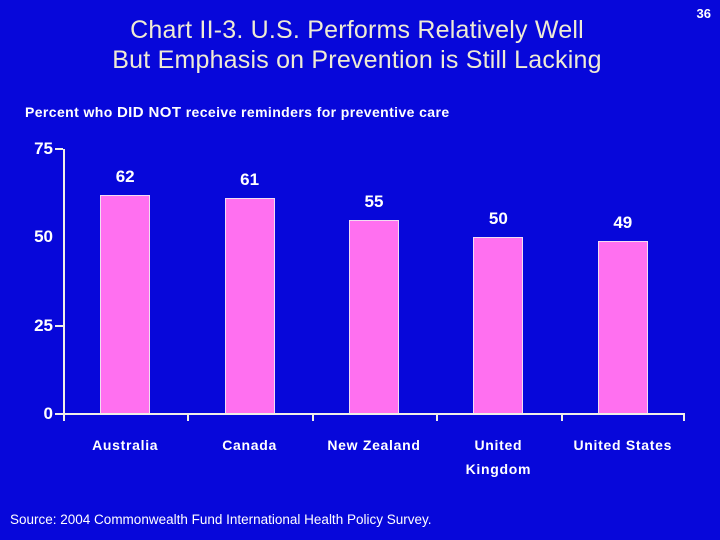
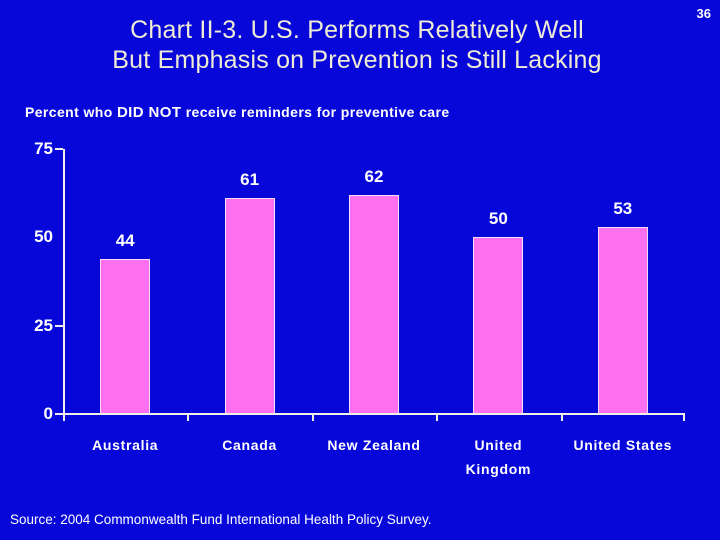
Australia: 62 -> 44
New Zealand: 55 -> 62
United States: 49 -> 53
